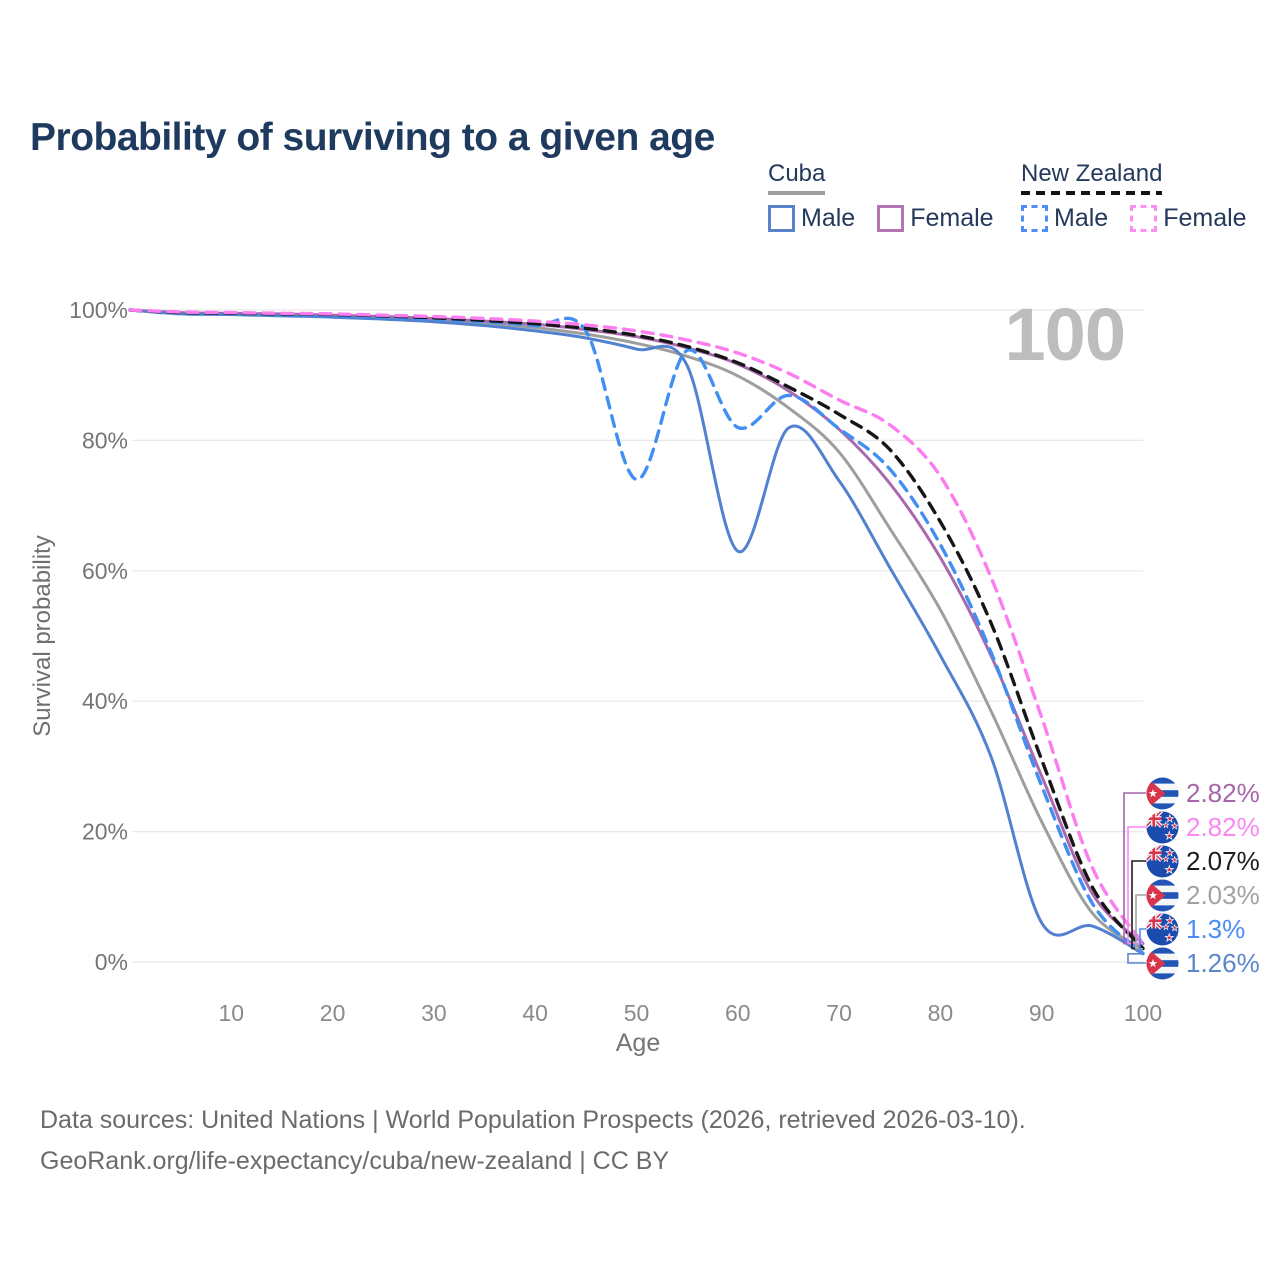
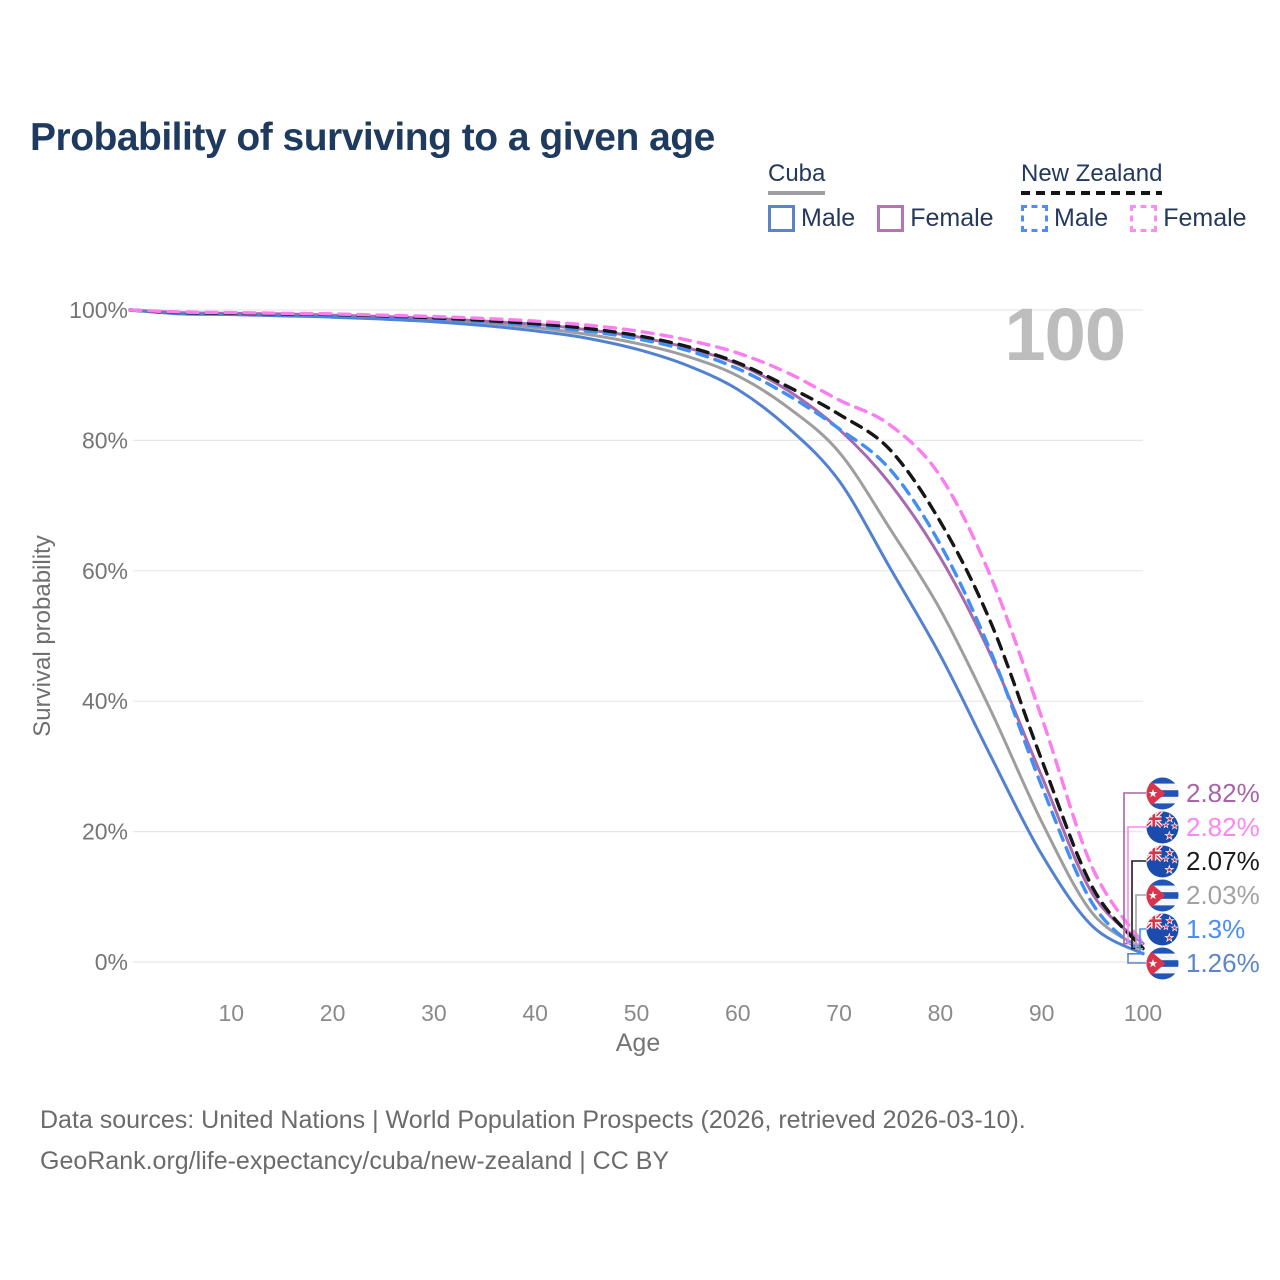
New Zealand Male/50: 74% -> 96%
Cuba Male/60: 63% -> 88%
New Zealand Male/60: 82% -> 91%
Cuba Male/90: 6% -> 16%
